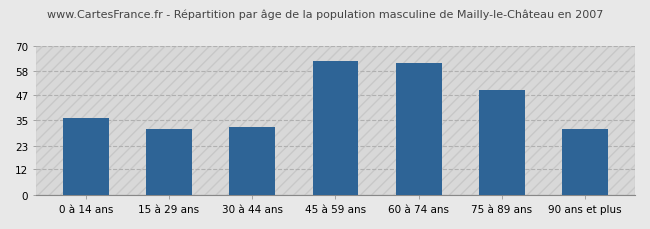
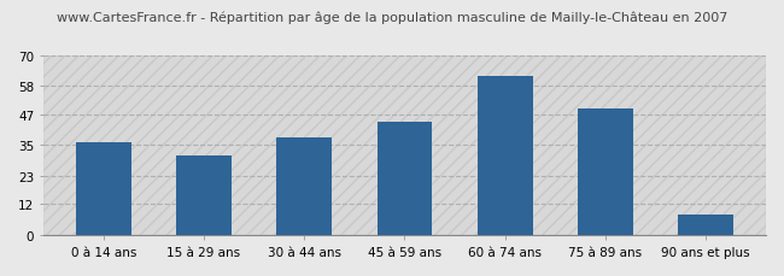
30 à 44 ans: 32 -> 38
45 à 59 ans: 63 -> 44
90 ans et plus: 31 -> 8
